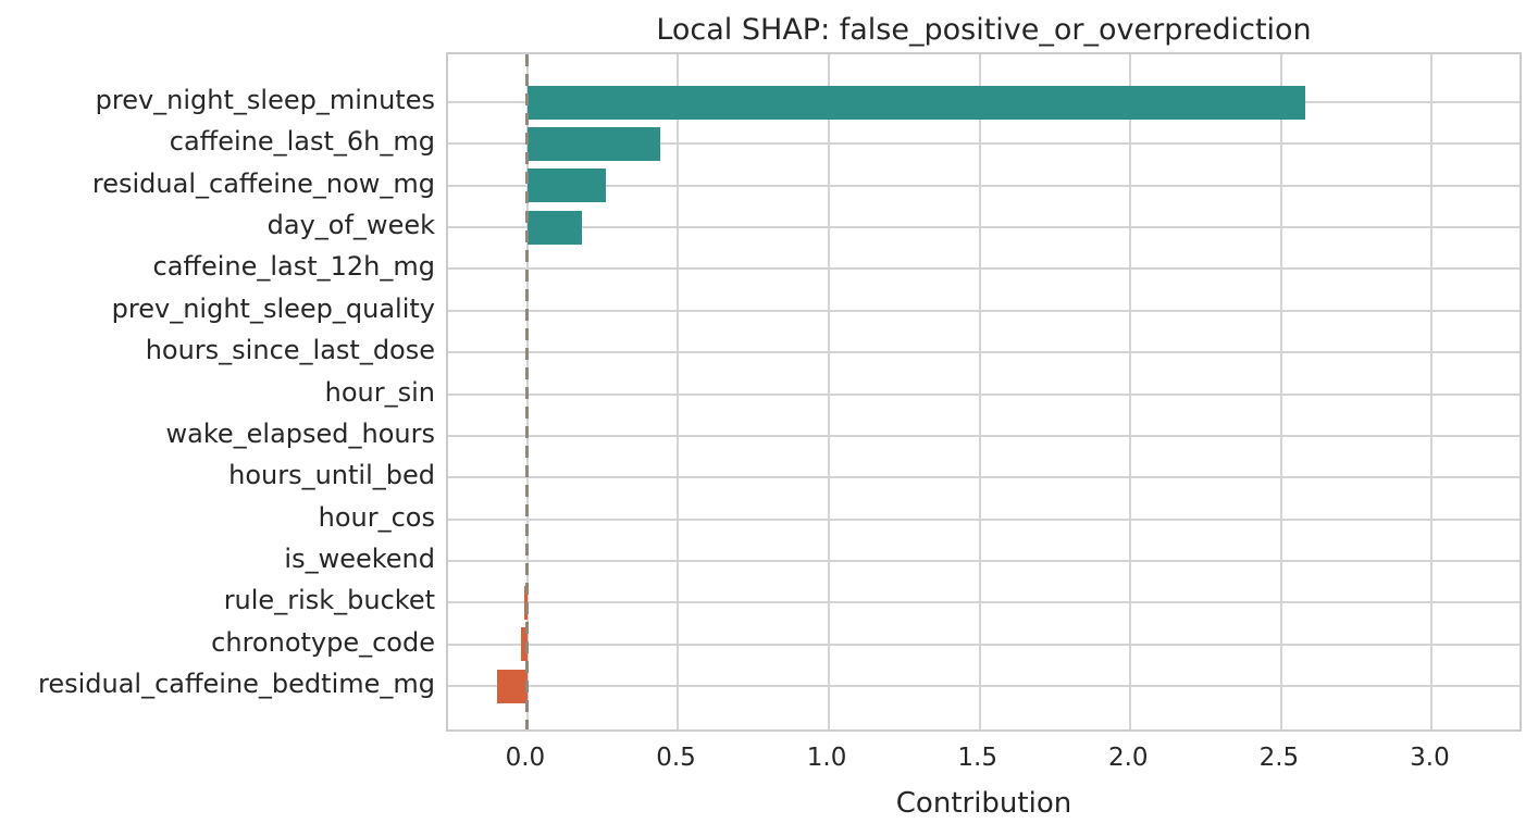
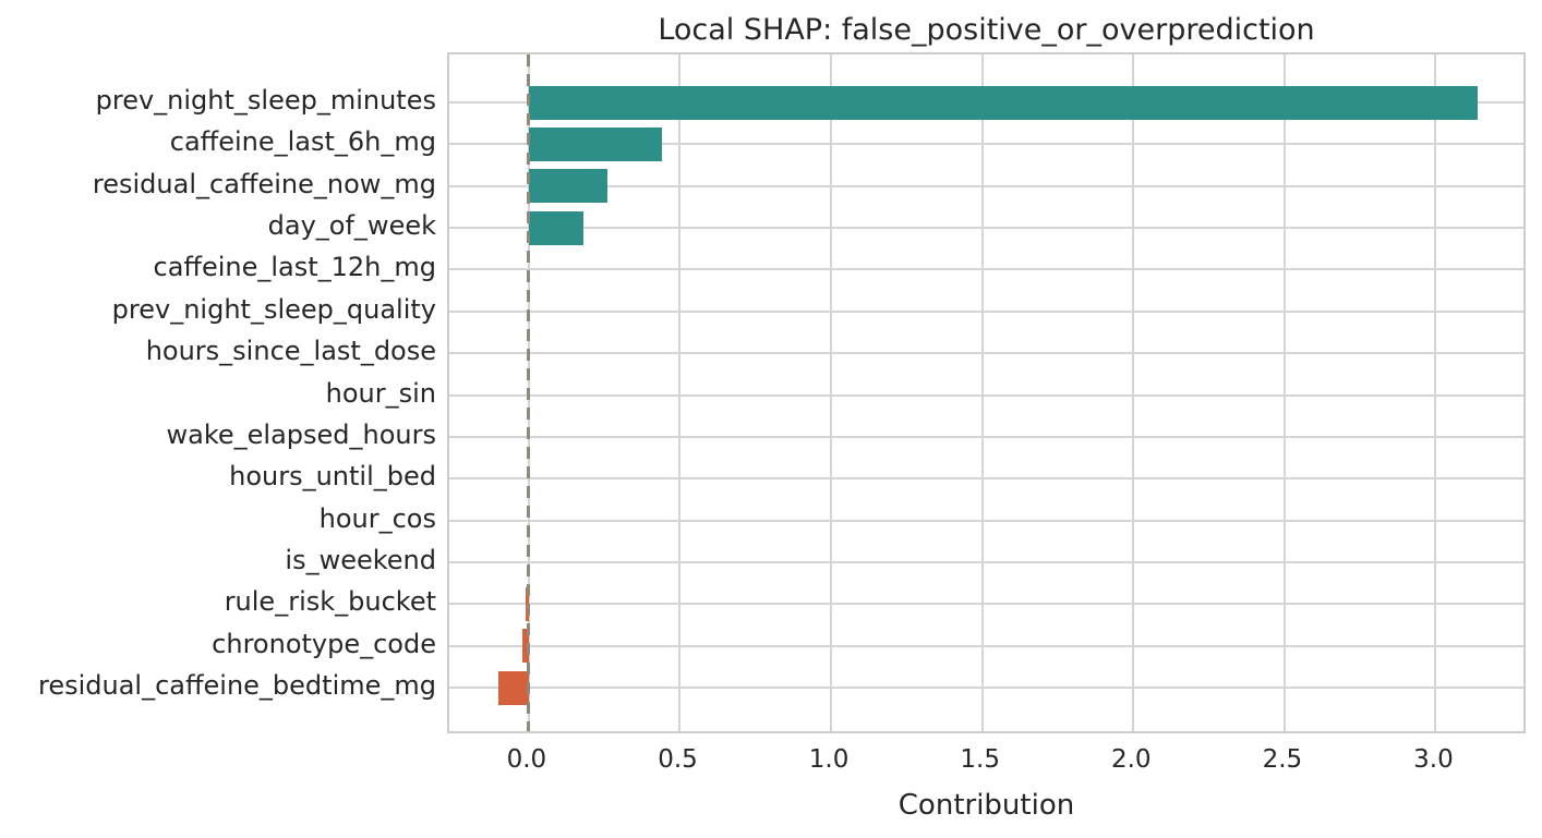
prev_night_sleep_minutes: 2.58 -> 3.14
